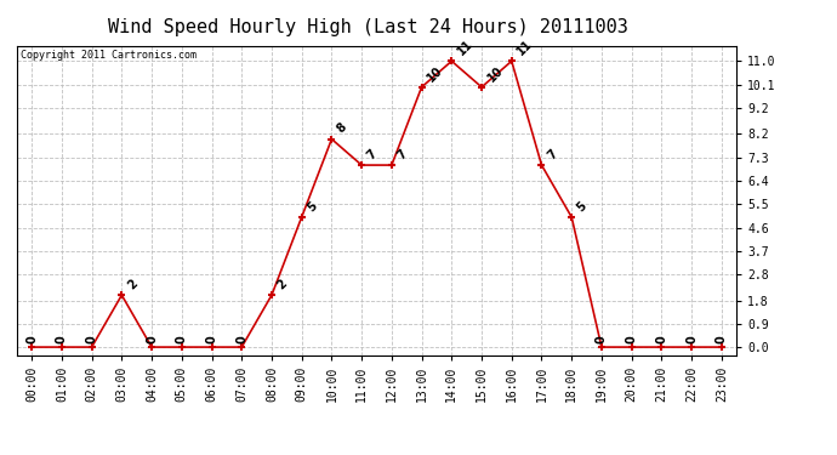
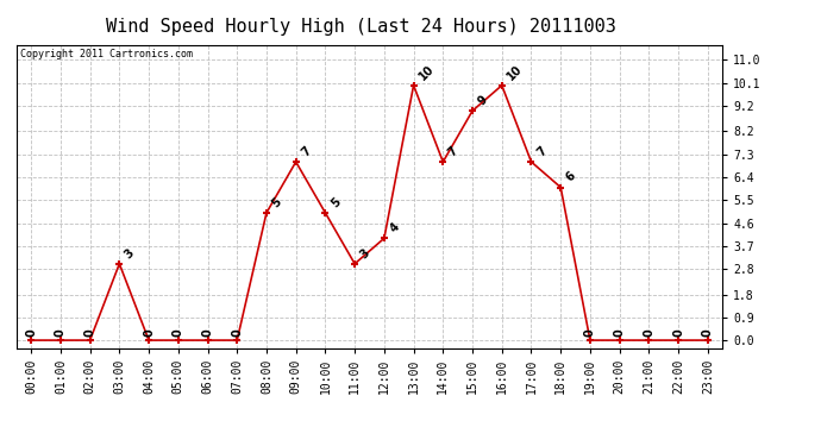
03:00: 2 -> 3
08:00: 2 -> 5
09:00: 5 -> 7
10:00: 8 -> 5
11:00: 7 -> 3
12:00: 7 -> 4
14:00: 11 -> 7
15:00: 10 -> 9
16:00: 11 -> 10
18:00: 5 -> 6
